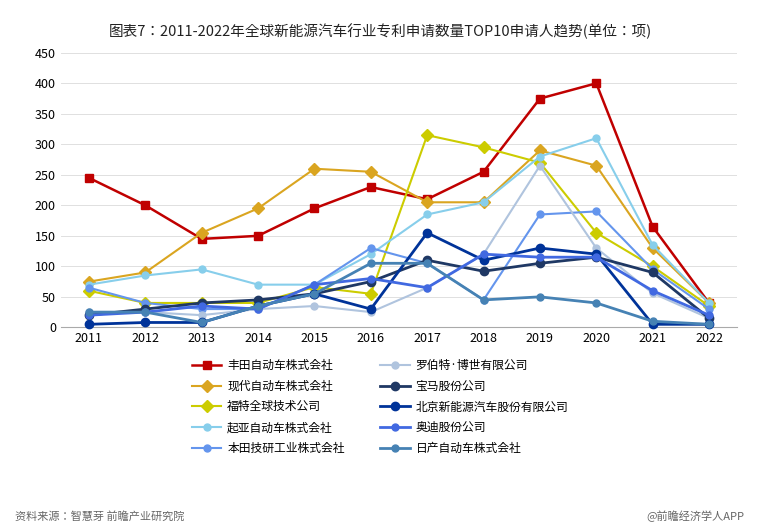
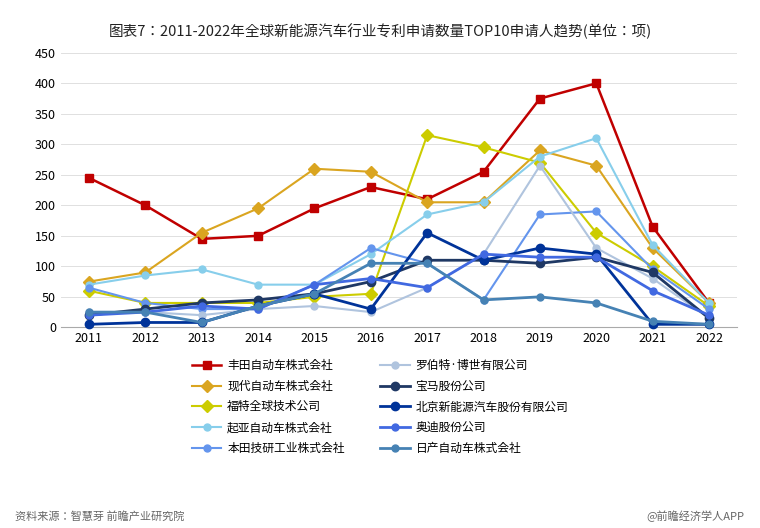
福特全球技术公司/2015: 66 -> 50
宝马股份公司/2018: 92 -> 110
罗伯特·博世有限公司/2021: 56 -> 80
